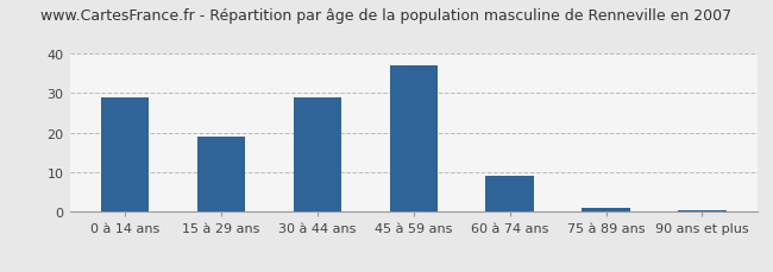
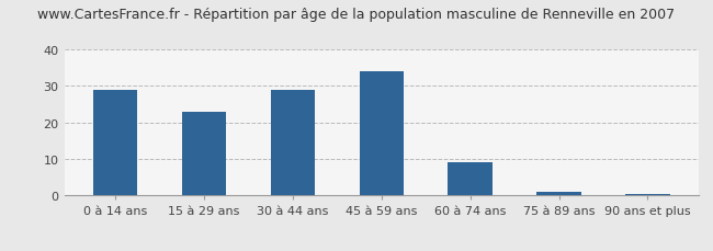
15 à 29 ans: 19.0 -> 23.0
45 à 59 ans: 37.0 -> 34.0
